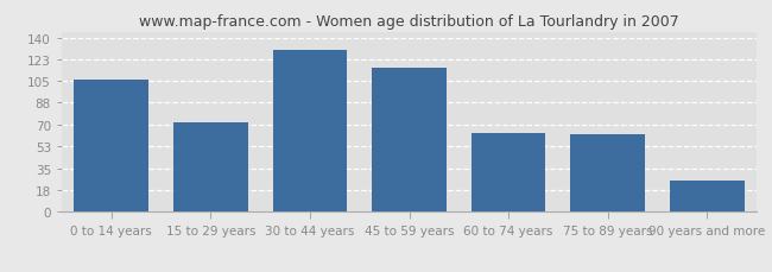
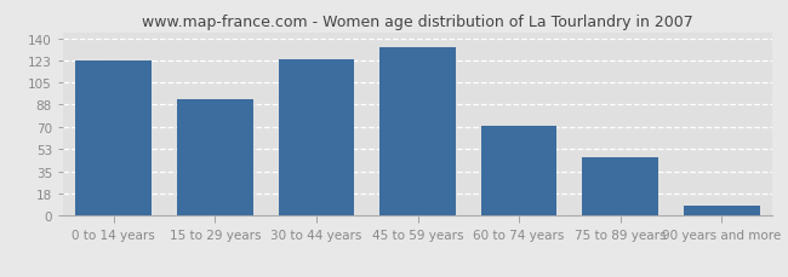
0 to 14 years: 106 -> 123
15 to 29 years: 72 -> 92
30 to 44 years: 130 -> 124
45 to 59 years: 116 -> 133
60 to 74 years: 63 -> 71
75 to 89 years: 62 -> 46
90 years and more: 25 -> 8
